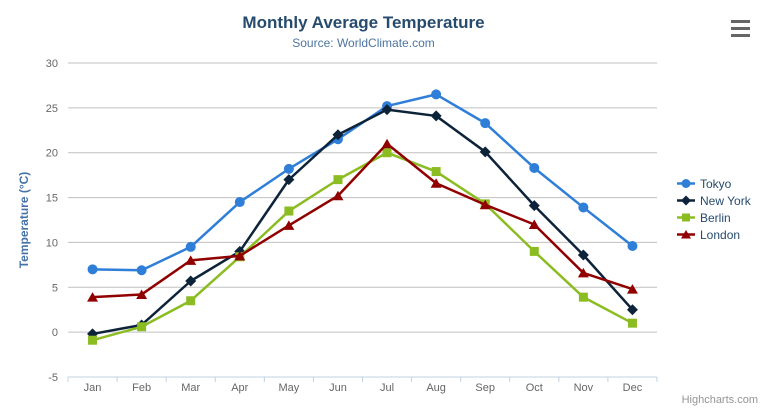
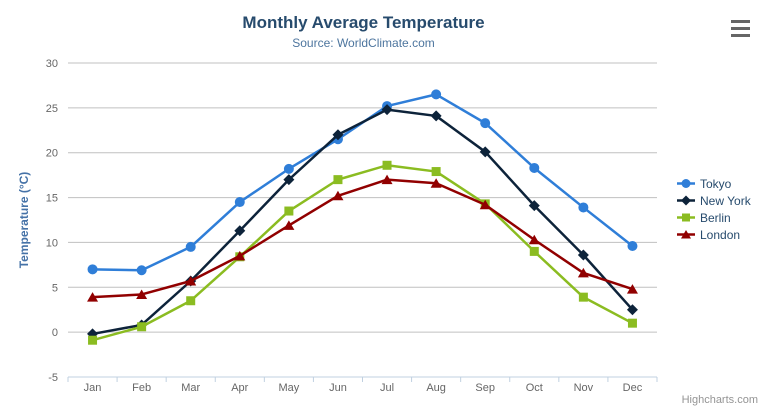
London/Mar: 8 -> 6
New York/Apr: 9 -> 11
Berlin/Jul: 20 -> 19
London/Jul: 21 -> 17
London/Oct: 12 -> 10
